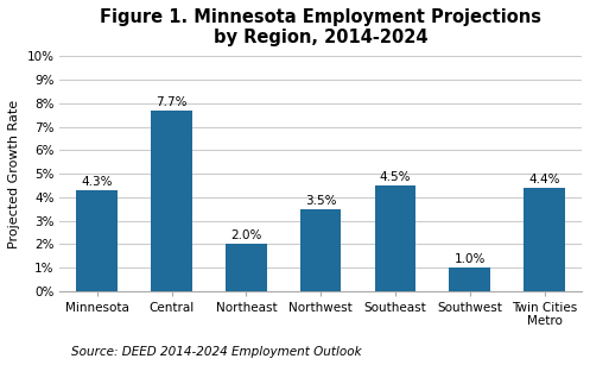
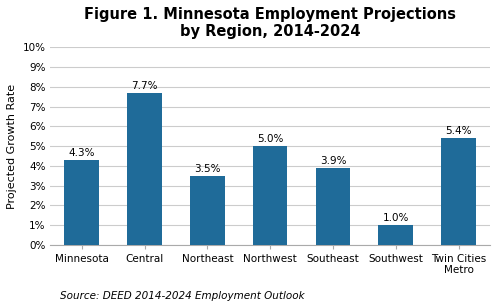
Northeast: 2.0% -> 3.5%
Northwest: 3.5% -> 5.0%
Southeast: 4.5% -> 3.9%
Twin Cities Metro: 4.4% -> 5.4%
